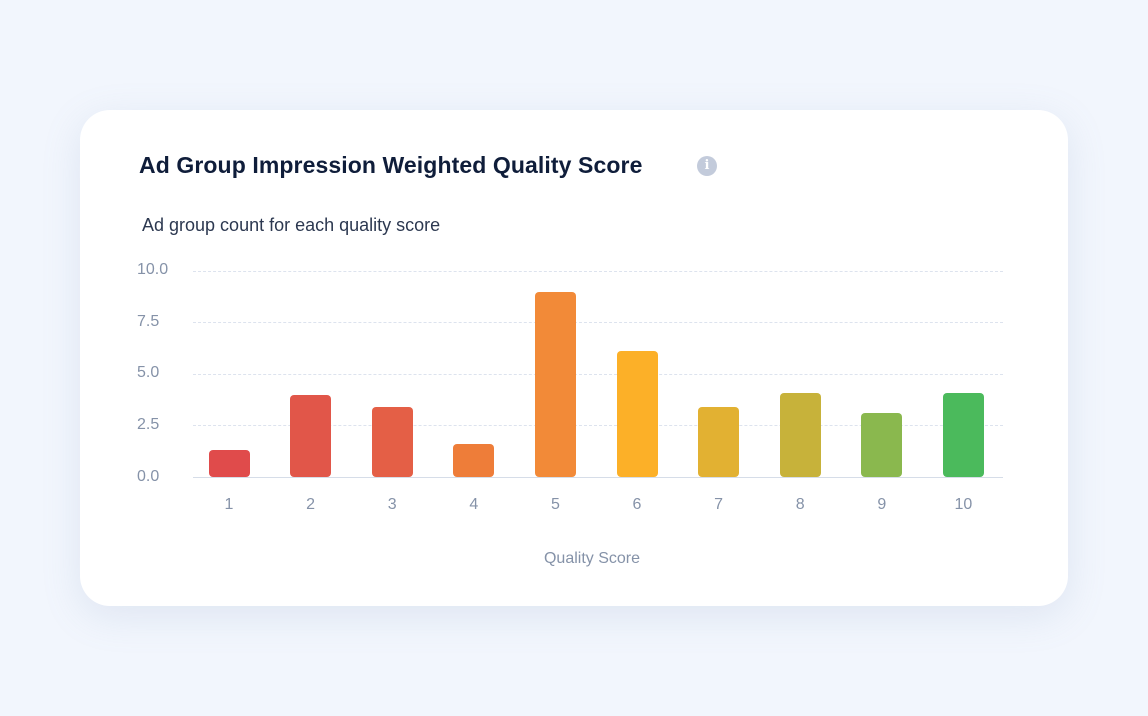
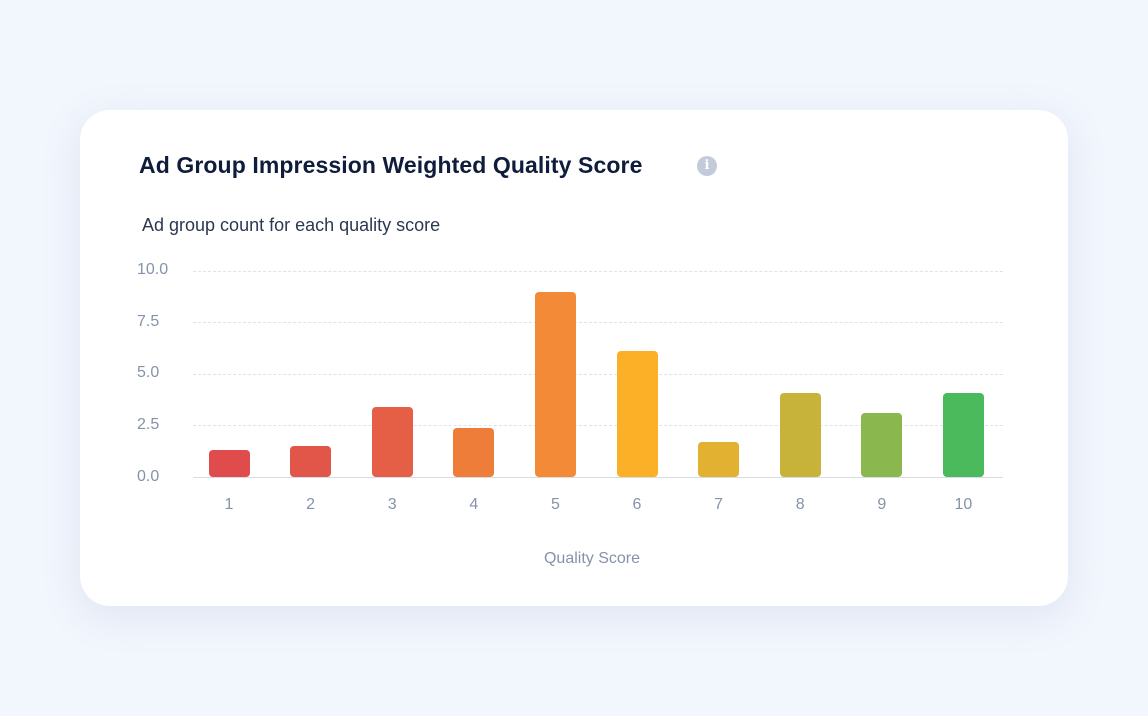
2: 4.0 -> 1.5
4: 1.6 -> 2.4
7: 3.4 -> 1.7
